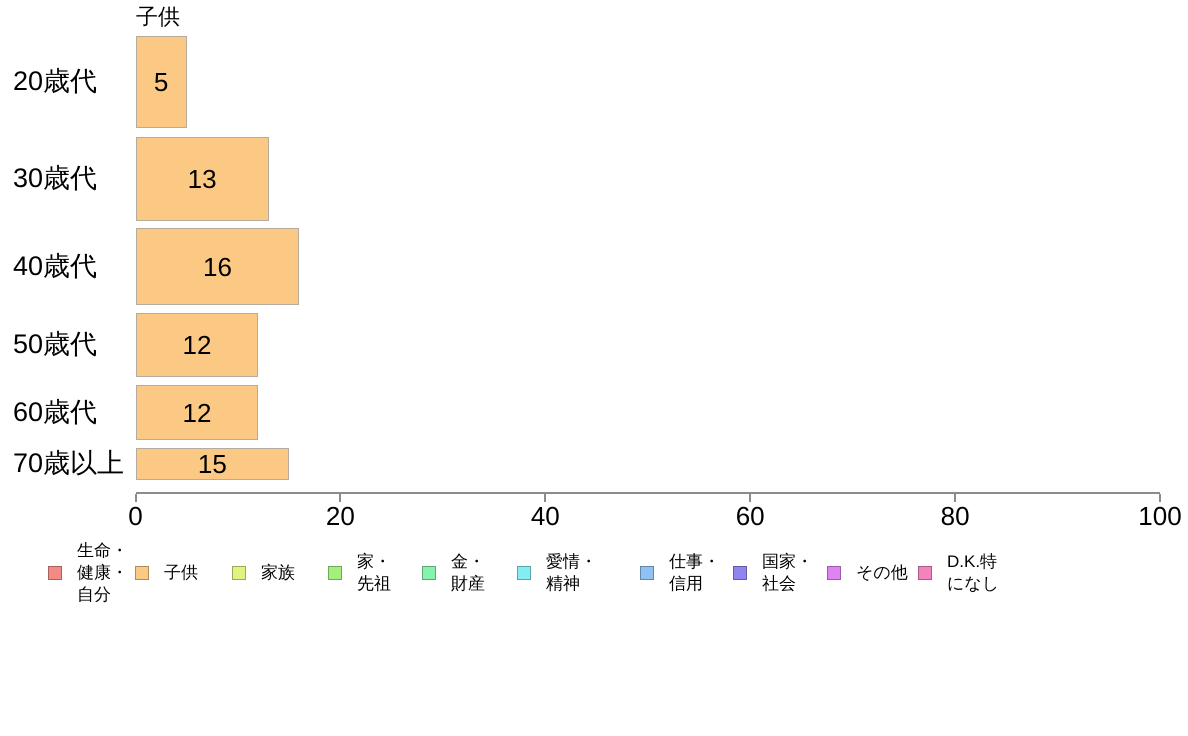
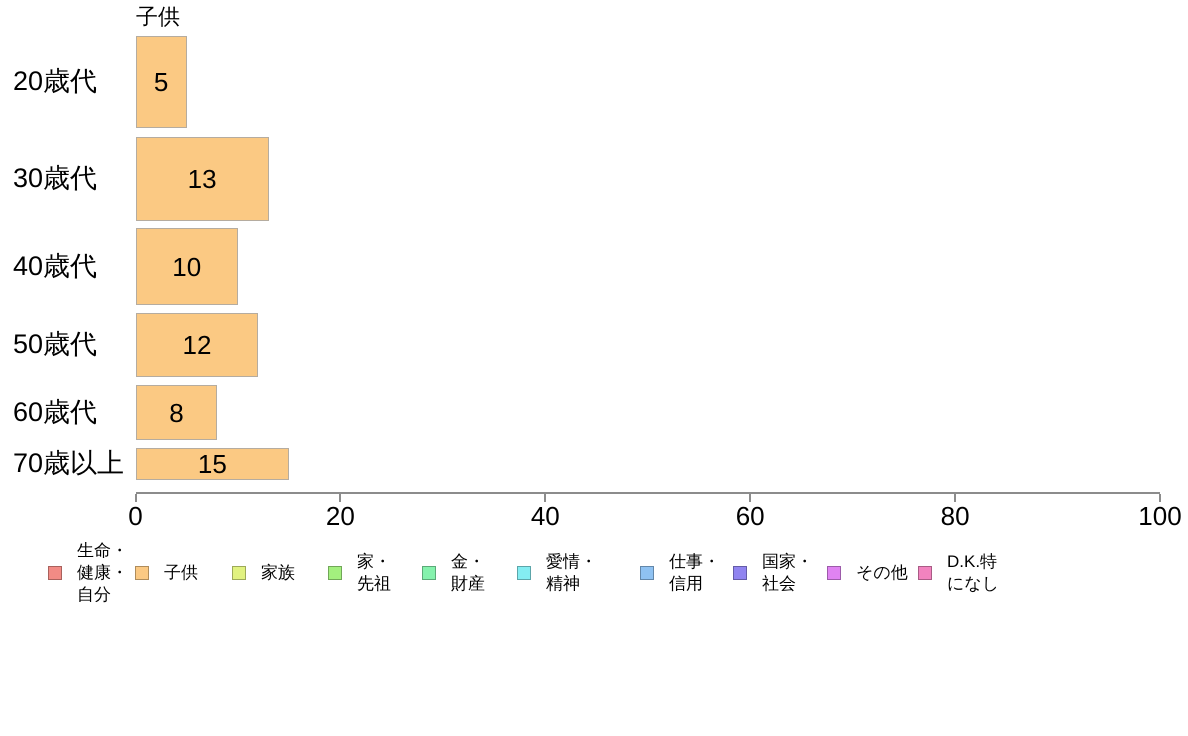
40歳代: 16 -> 10
60歳代: 12 -> 8
